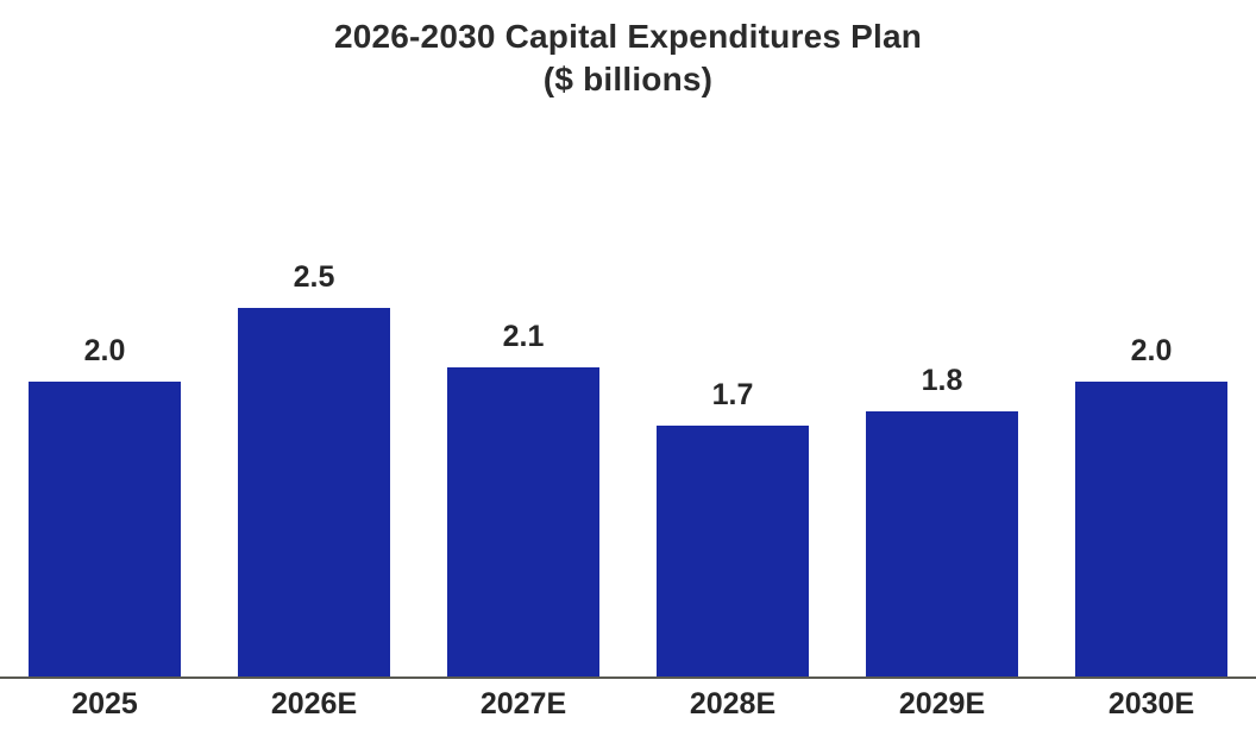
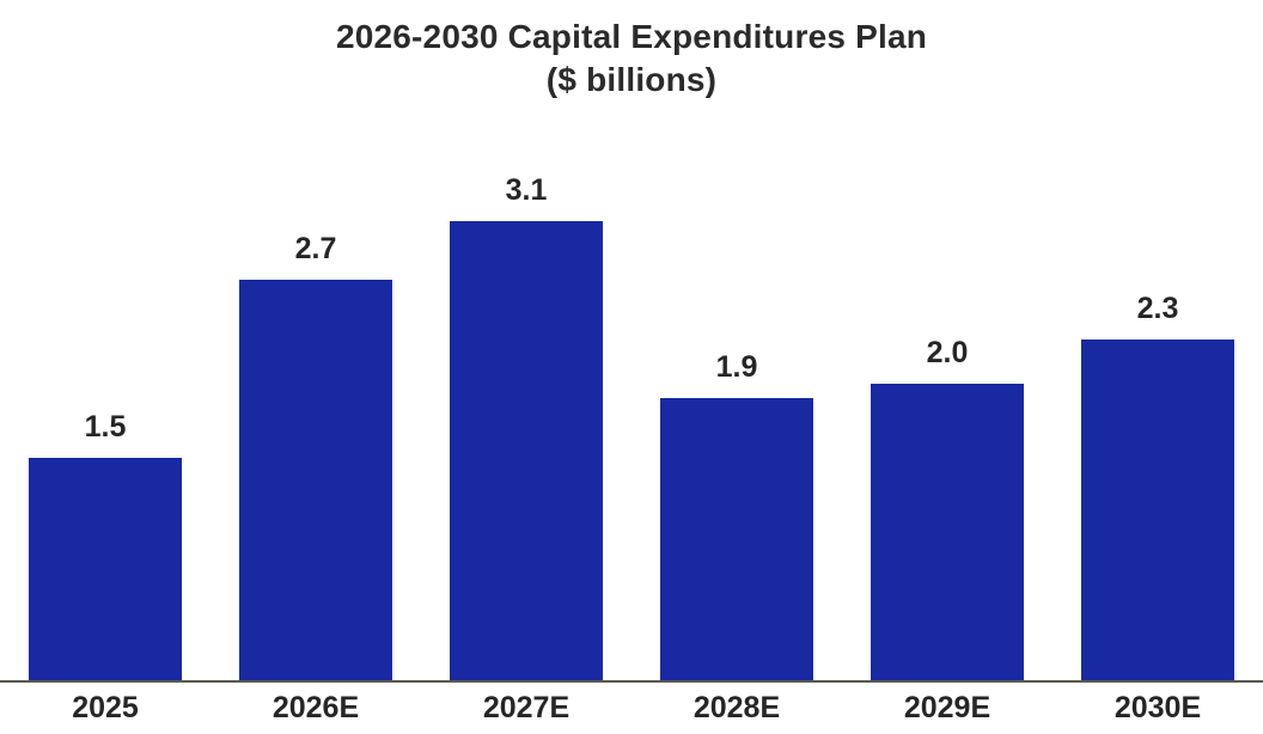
2025: 2.0 -> 1.5
2026E: 2.5 -> 2.7
2027E: 2.1 -> 3.1
2028E: 1.7 -> 1.9
2029E: 1.8 -> 2.0
2030E: 2.0 -> 2.3
